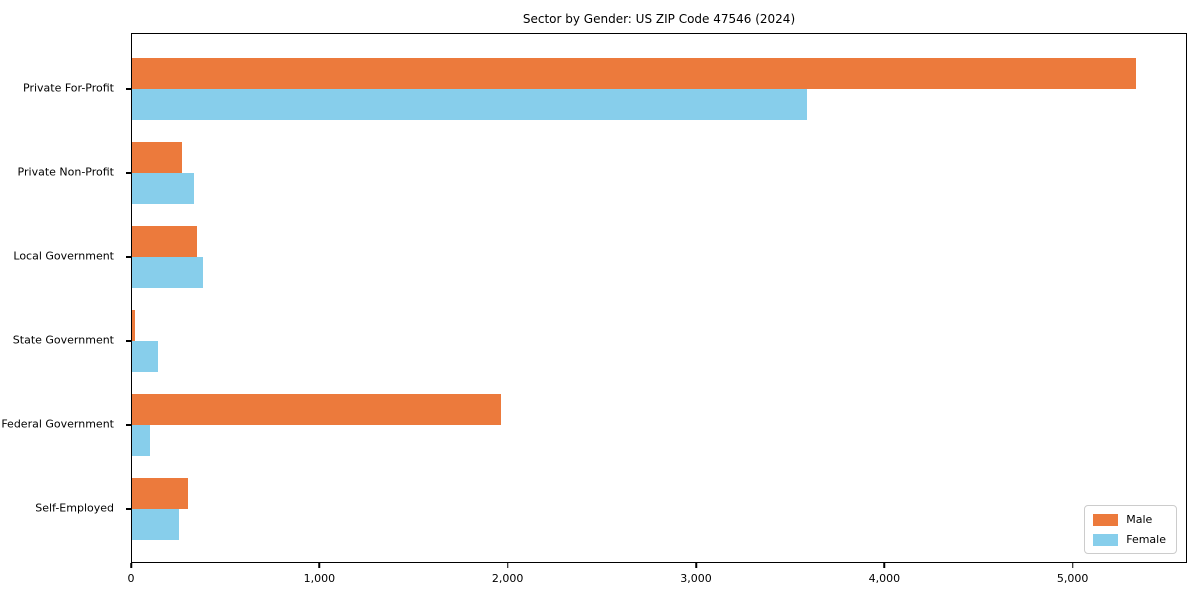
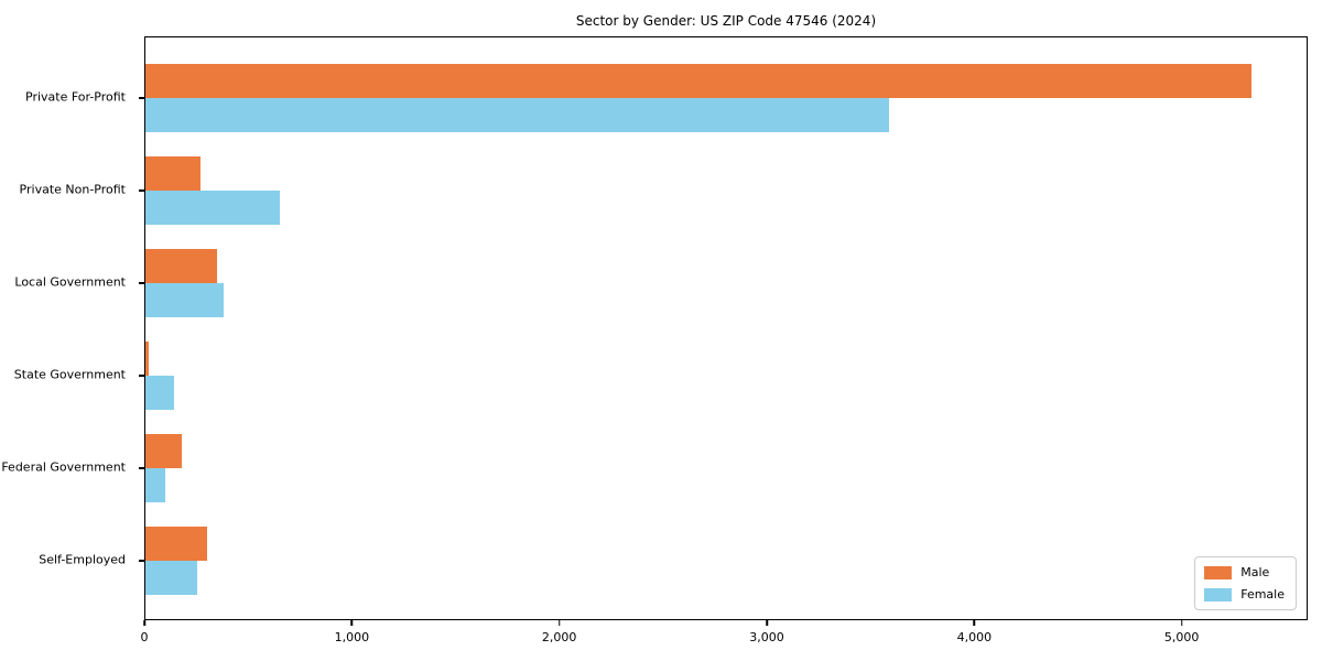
Female/Private Non-Profit: 330 -> 650
Male/Federal Government: 1960 -> 180
